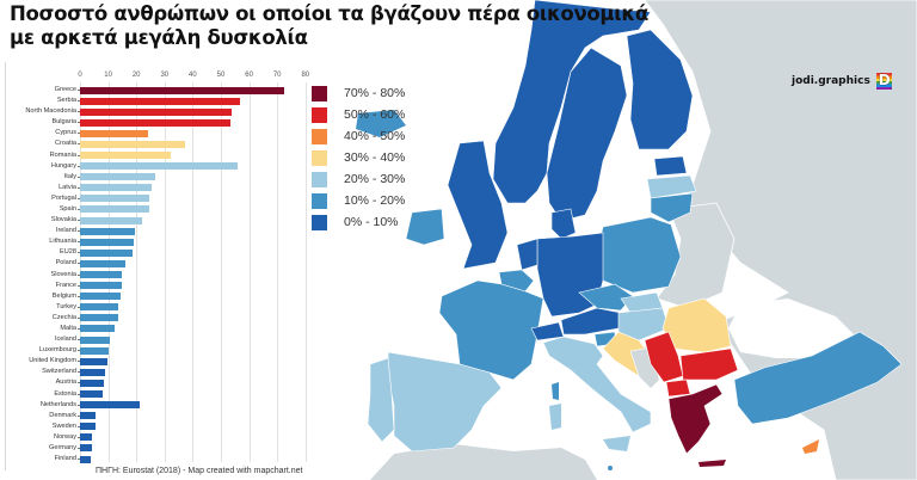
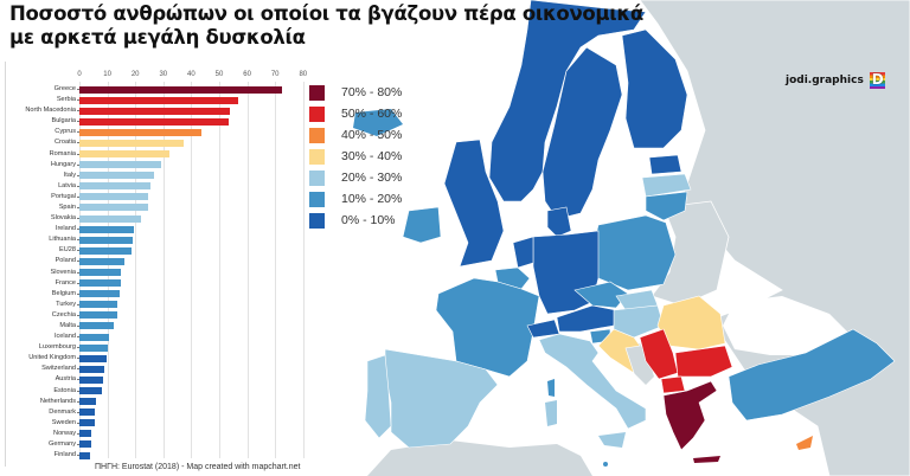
Cyprus: 24 -> 44
Hungary: 56 -> 29
Netherlands: 21 -> 6
